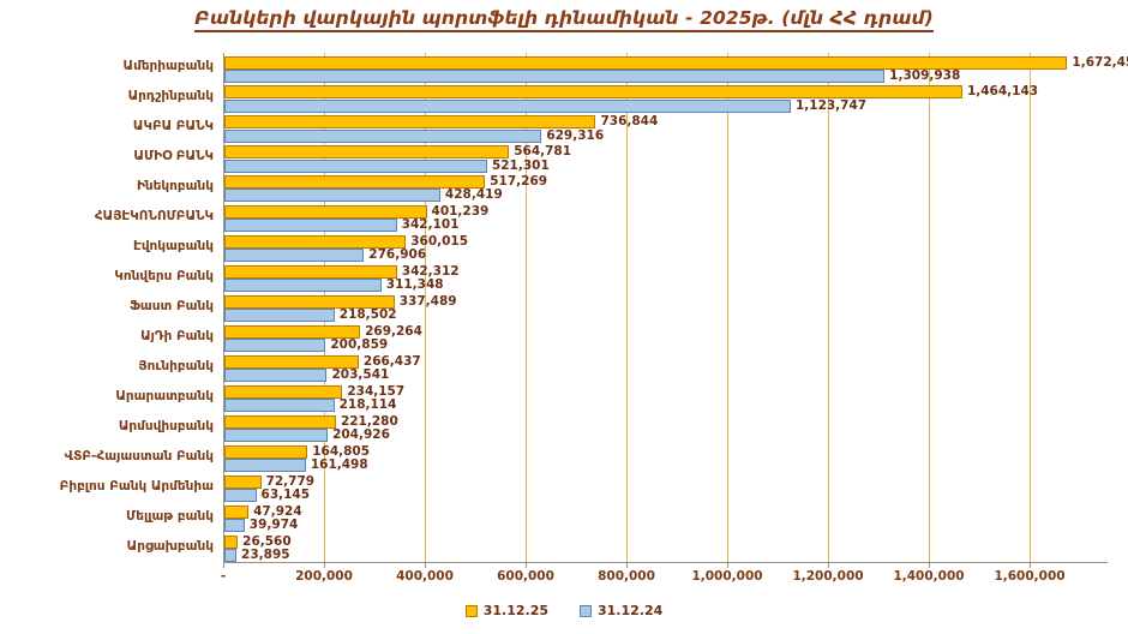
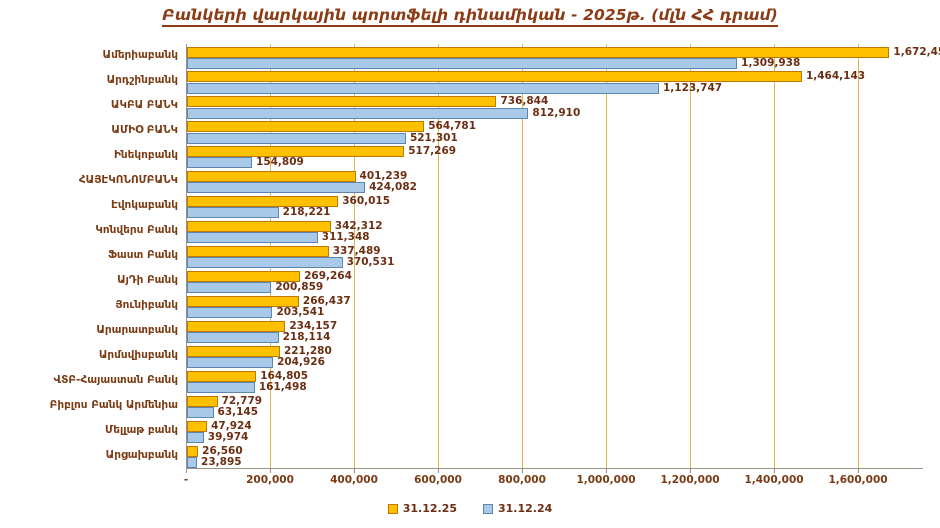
31.12.24/ԱԿԲԱ ԲԱՆԿ: 629,316 -> 812,910
31.12.24/Ինեկոբանկ: 428,419 -> 154,809
31.12.24/ՀԱՅԷԿՈՆՈՄԲԱՆԿ: 342,101 -> 424,082
31.12.24/Էվոկաբանկ: 276,906 -> 218,221
31.12.24/Ֆաստ Բանկ: 218,502 -> 370,531
